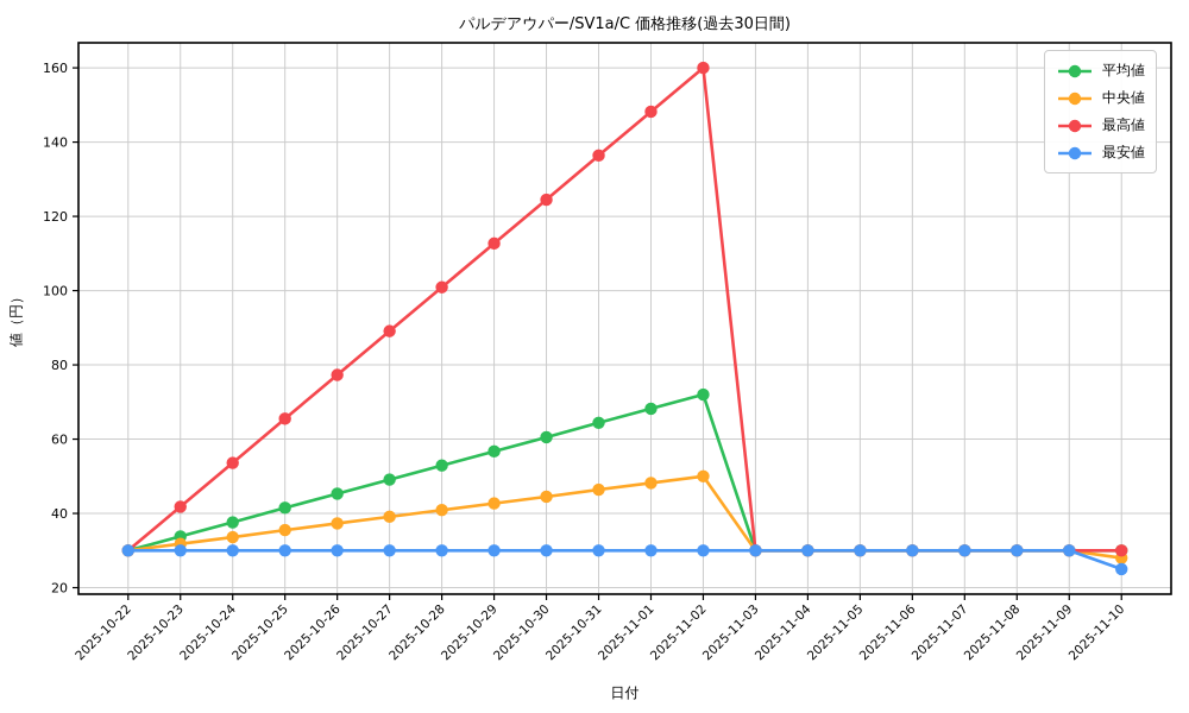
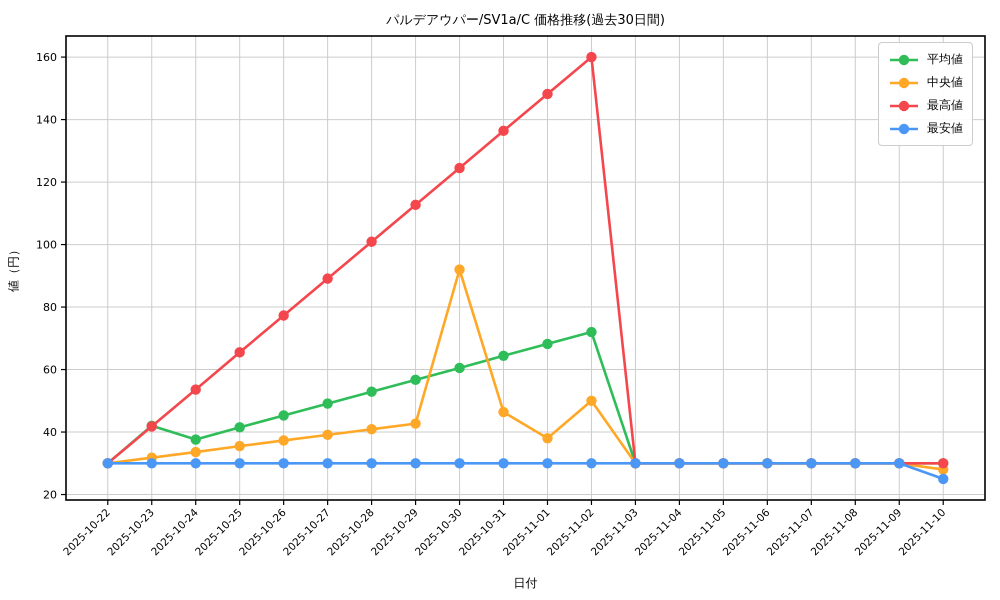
平均値/2025-10-23: 34 -> 42
中央値/2025-10-30: 44 -> 92
中央値/2025-11-01: 48 -> 38
